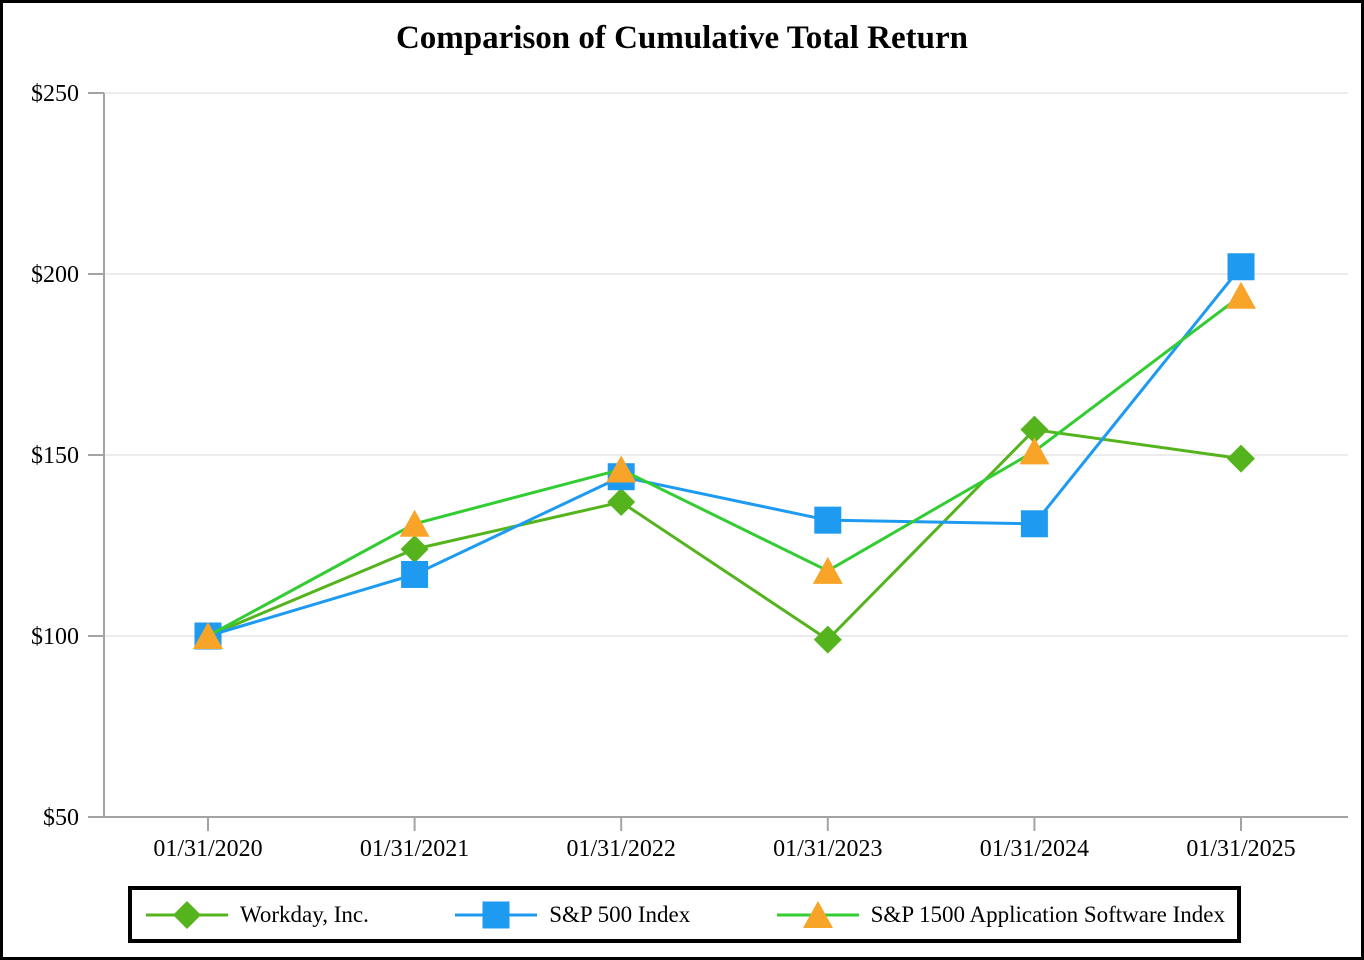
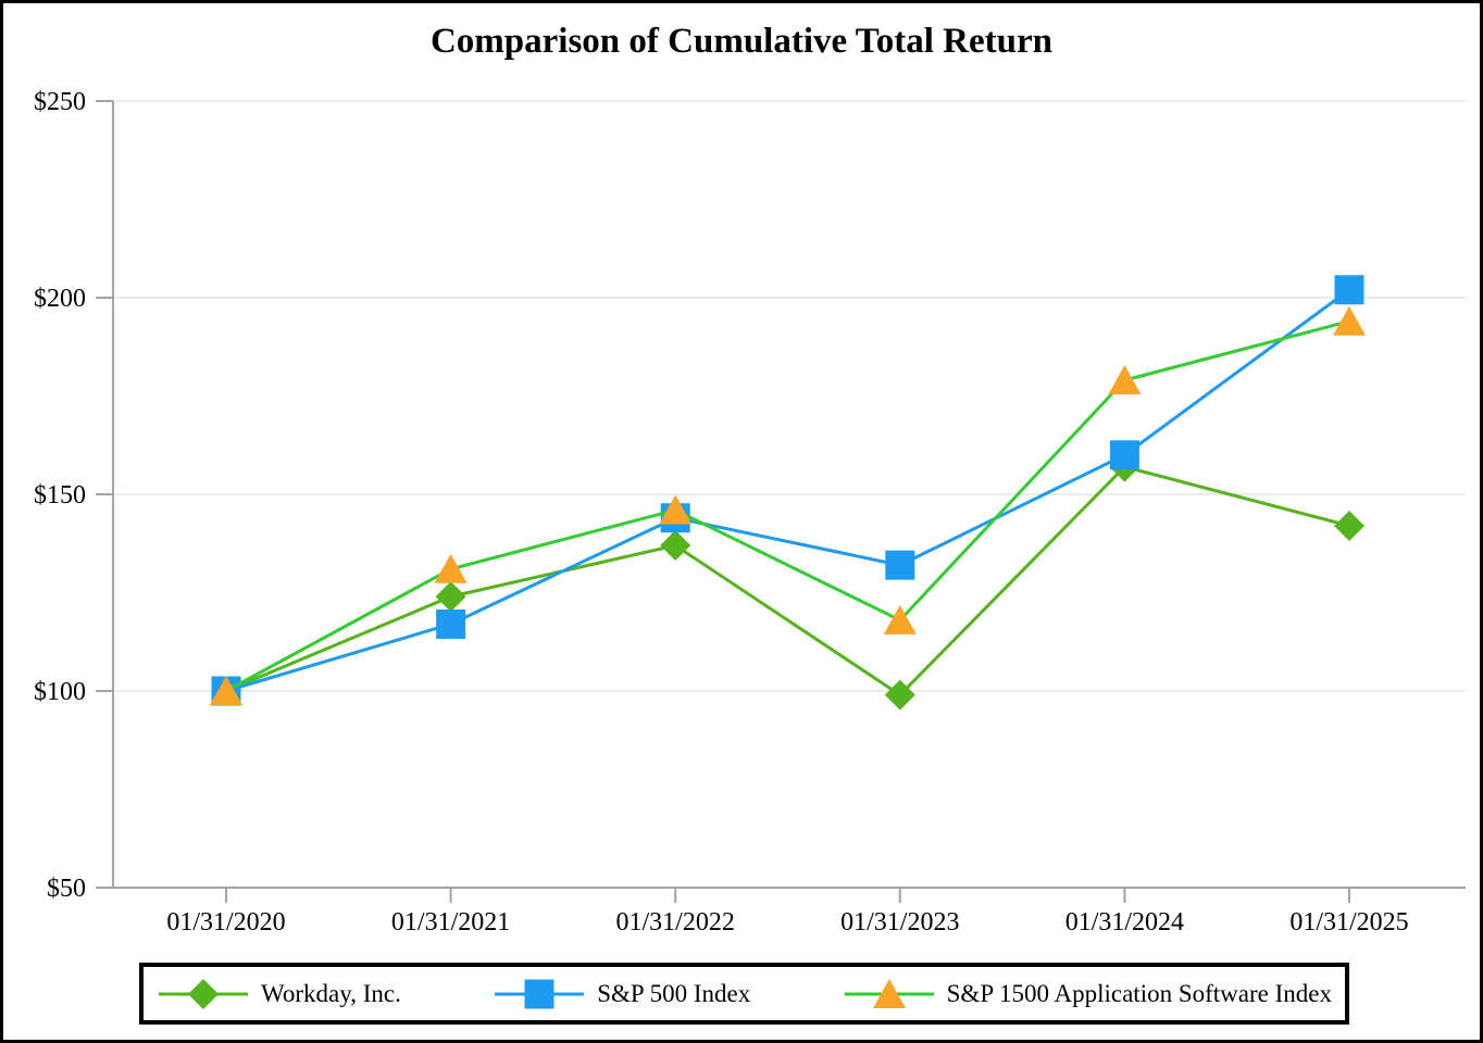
S&P 500 Index/01/31/2024: $131 -> $160
S&P 1500 Application Software Index/01/31/2024: $151 -> $179
Workday, Inc./01/31/2025: $149 -> $142
